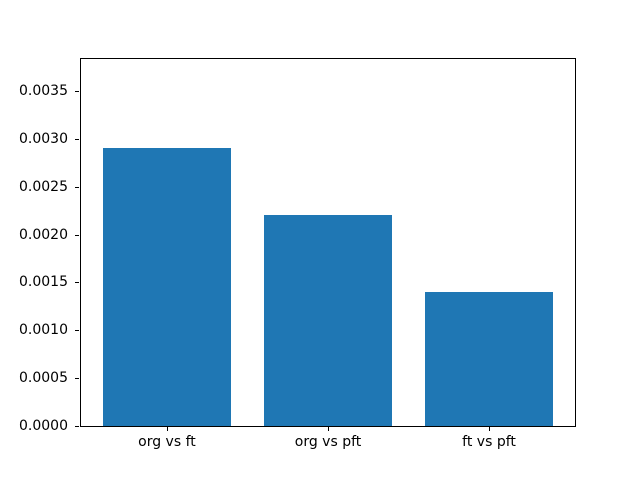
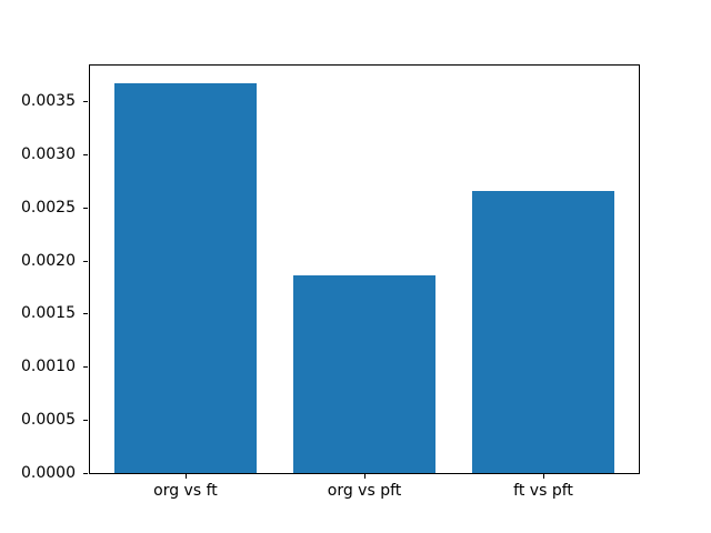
org vs ft: 0.0029 -> 0.0037
org vs pft: 0.0022 -> 0.0019
ft vs pft: 0.0014 -> 0.0027
